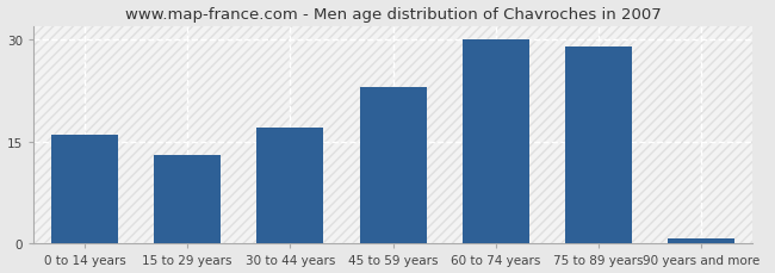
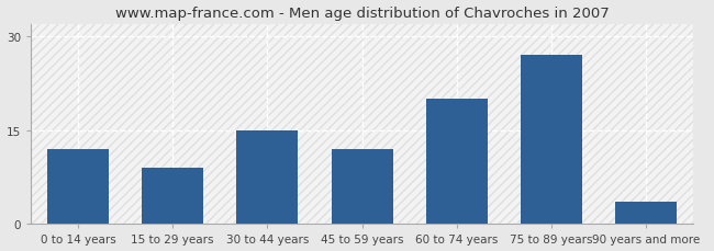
0 to 14 years: 16.0 -> 12.0
15 to 29 years: 13.0 -> 9.0
30 to 44 years: 17.0 -> 15.0
45 to 59 years: 23.0 -> 12.0
60 to 74 years: 30.0 -> 20.0
75 to 89 years: 29.0 -> 27.0
90 years and more: 0.7 -> 3.6
